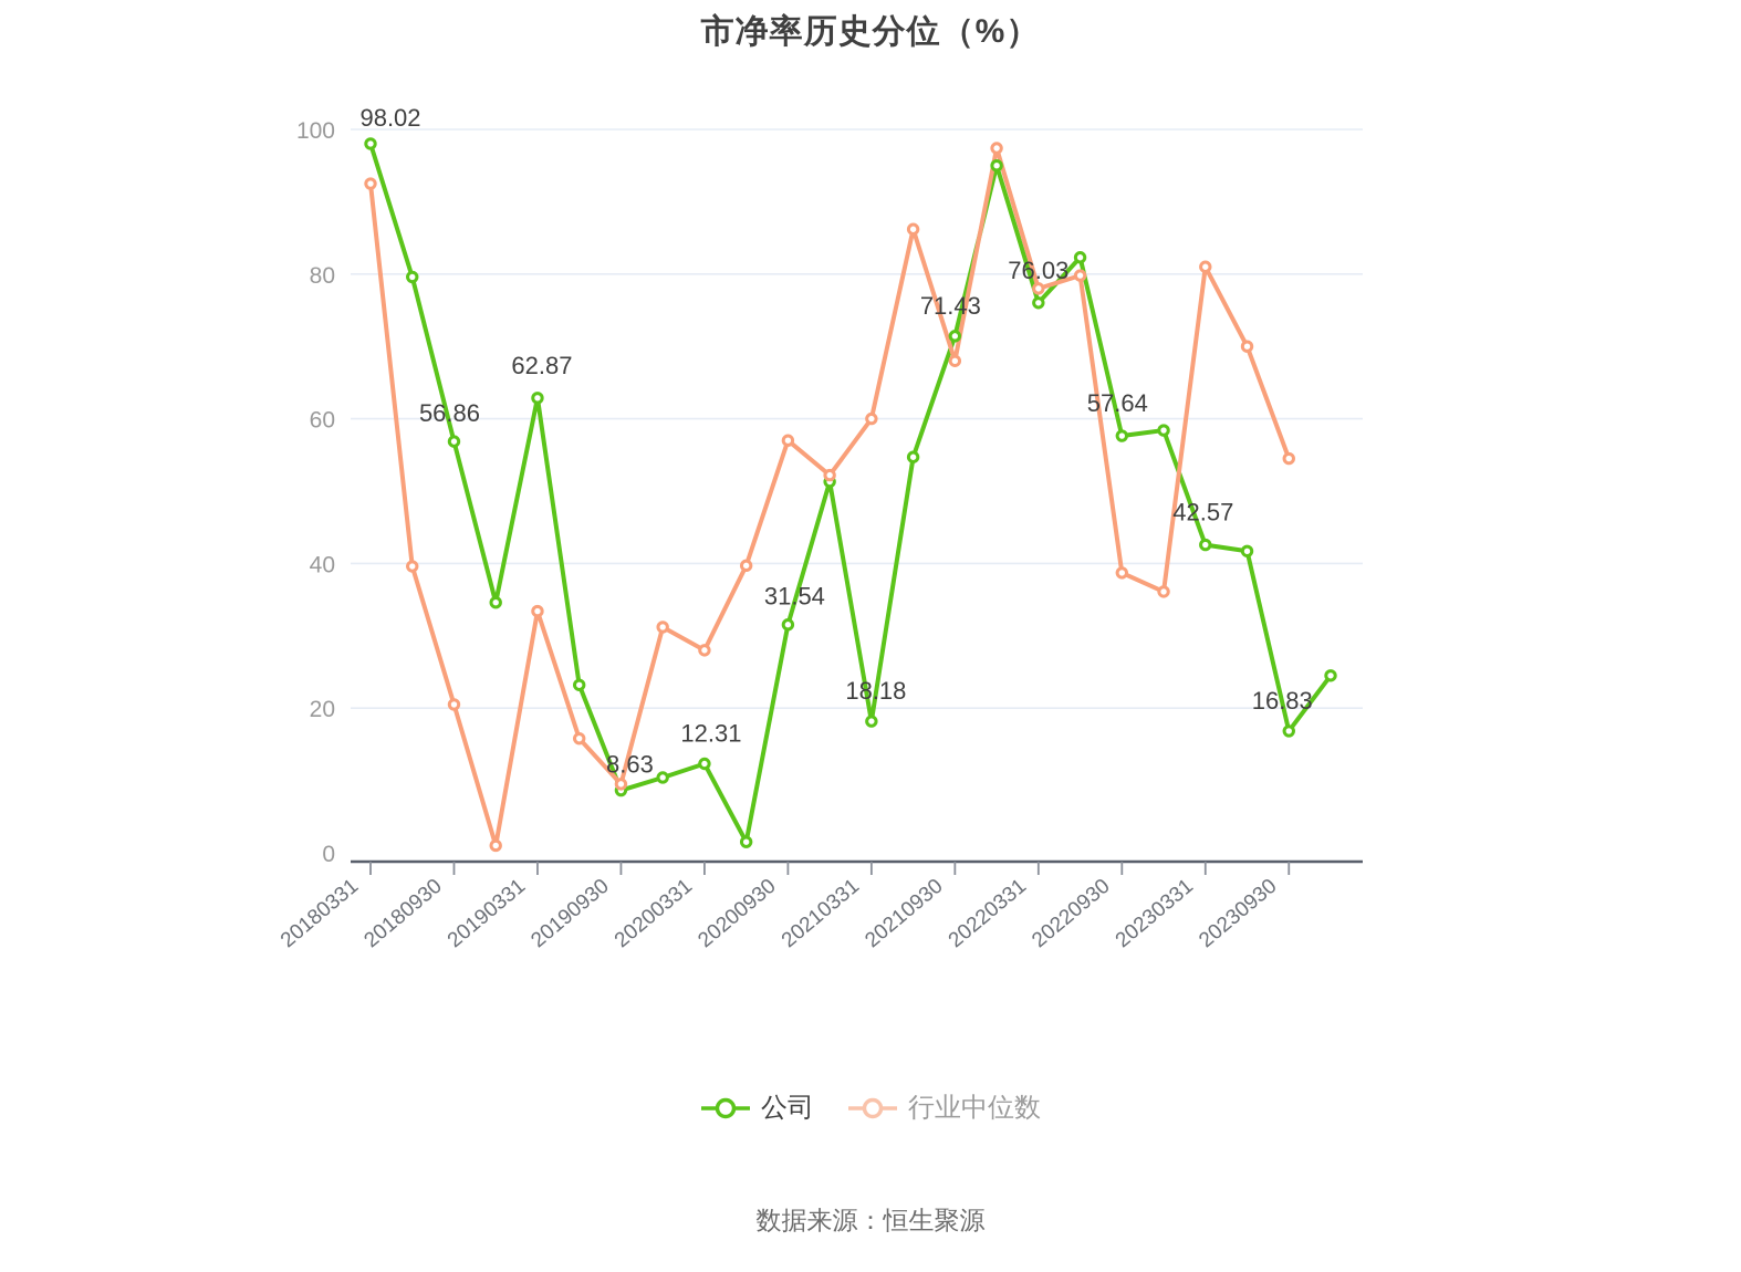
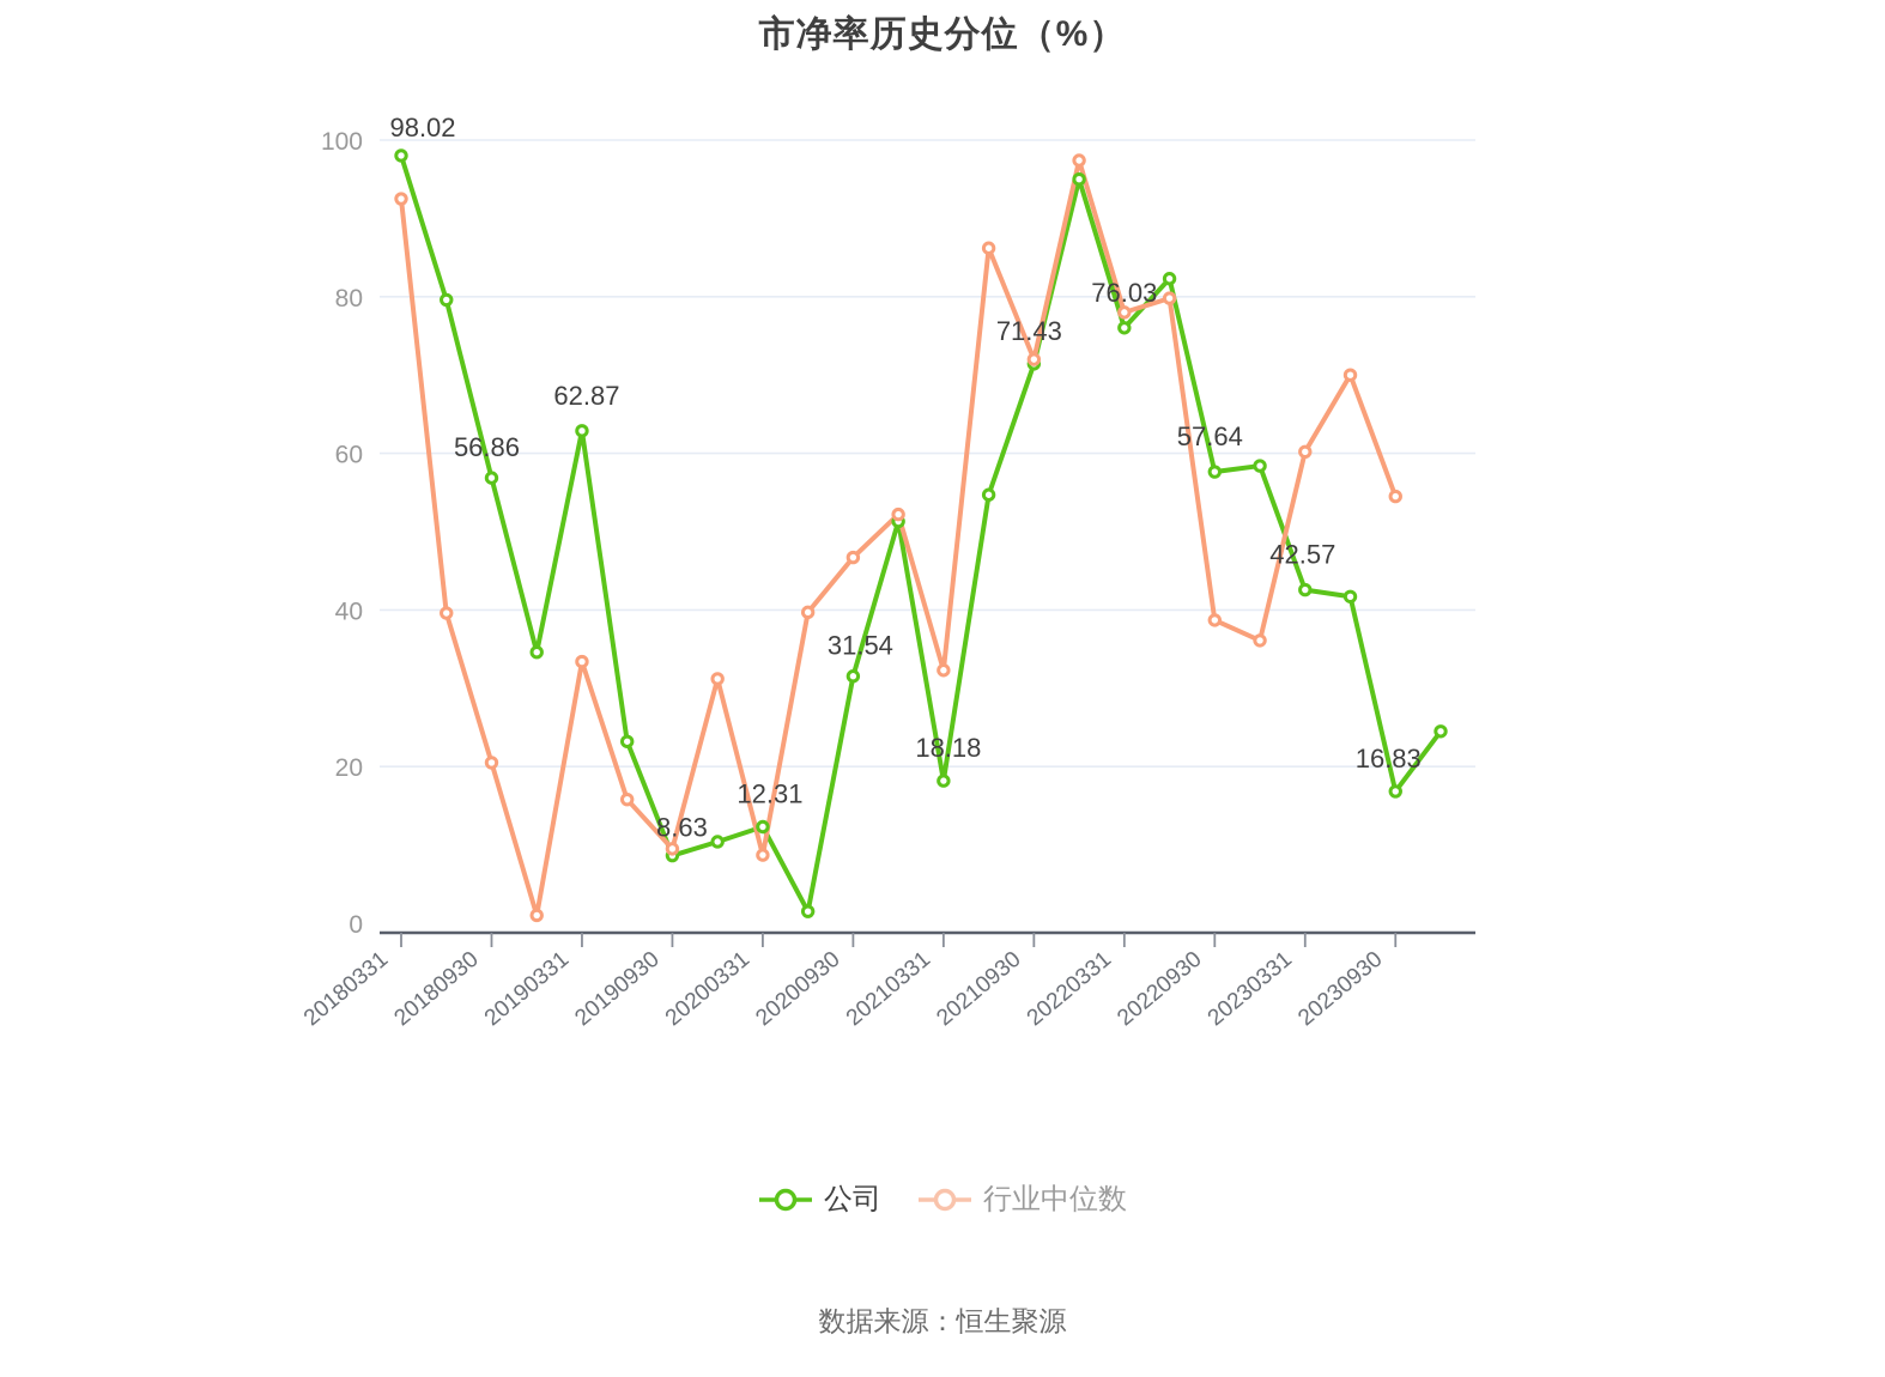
行业中位数/20200331: 28 -> 9
行业中位数/20200930: 57 -> 47
行业中位数/20210331: 60 -> 32
行业中位数/20210930: 68 -> 72
行业中位数/20230331: 81 -> 60
